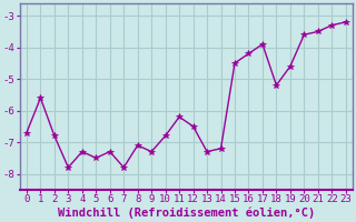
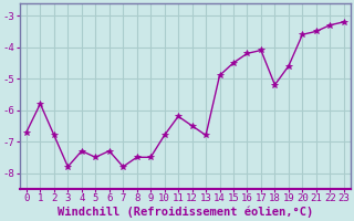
1: -5.6 -> -5.8
8: -7.1 -> -7.5
9: -7.3 -> -7.5
13: -7.3 -> -6.8
14: -7.2 -> -4.9
17: -3.9 -> -4.1
